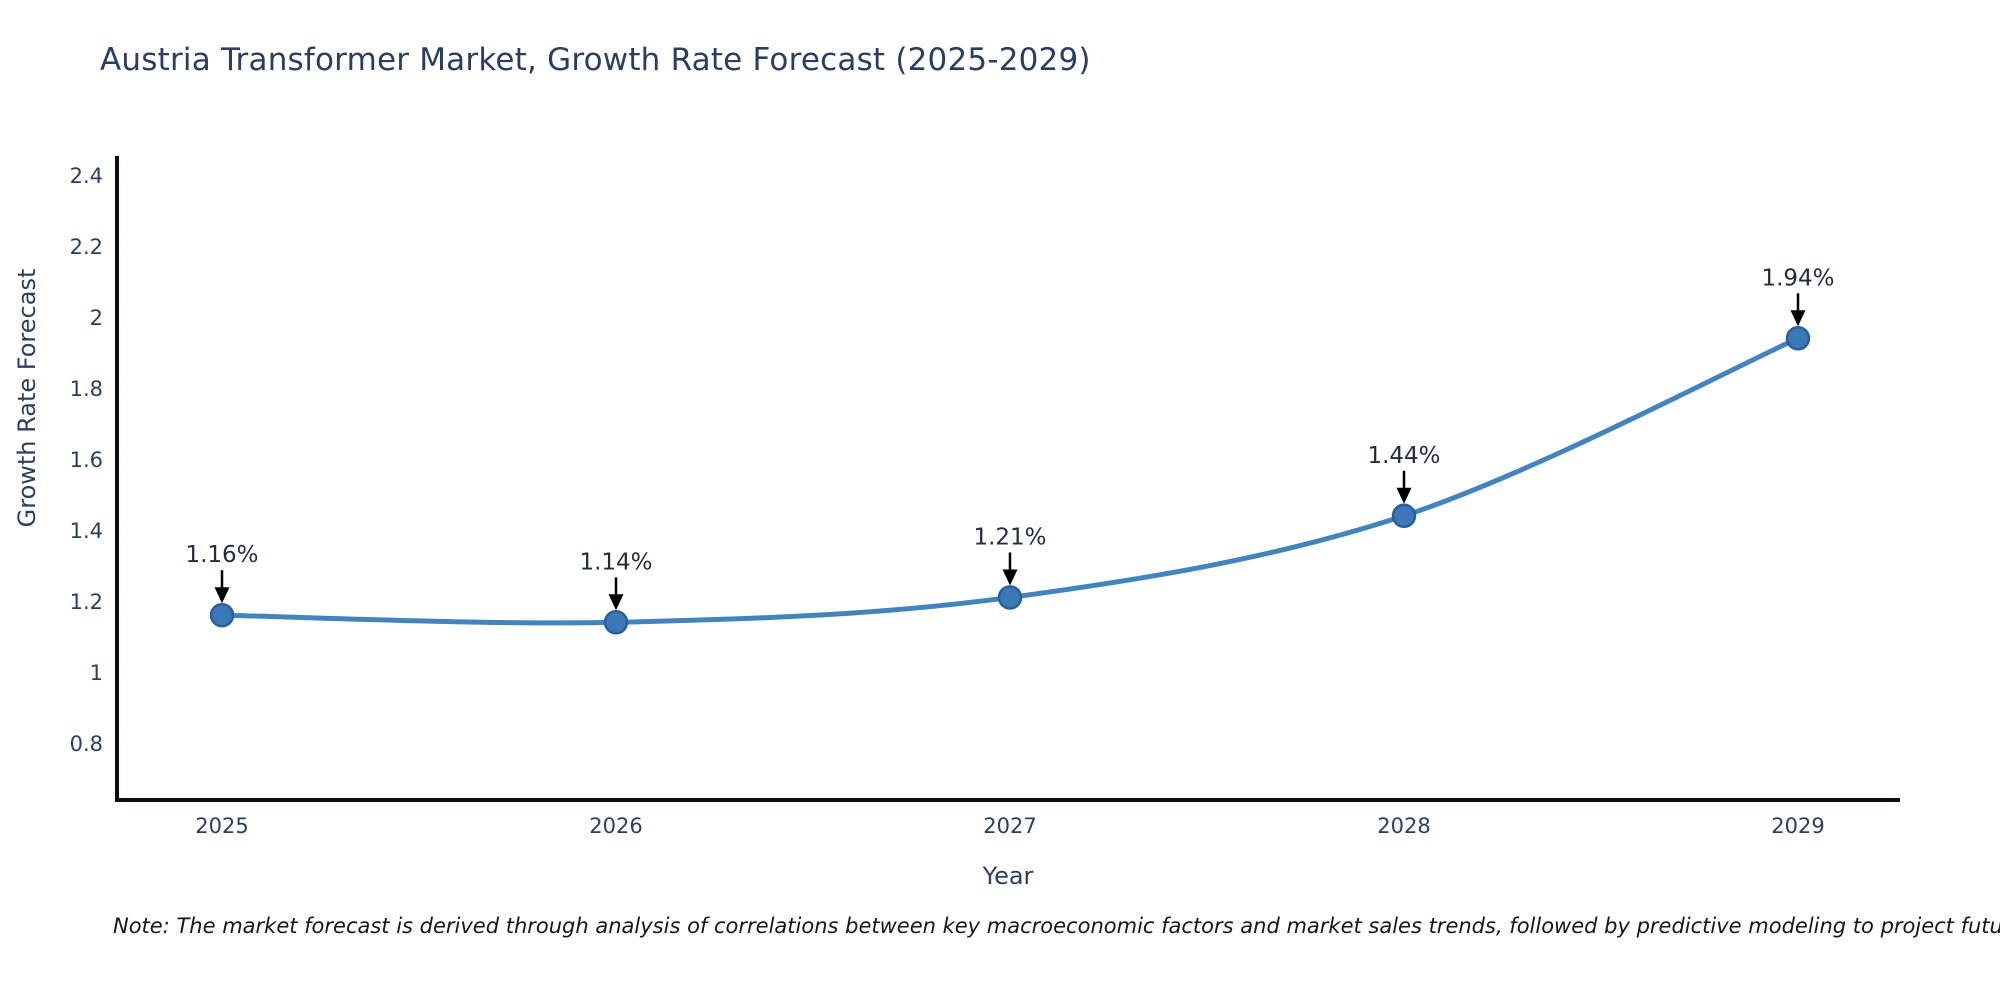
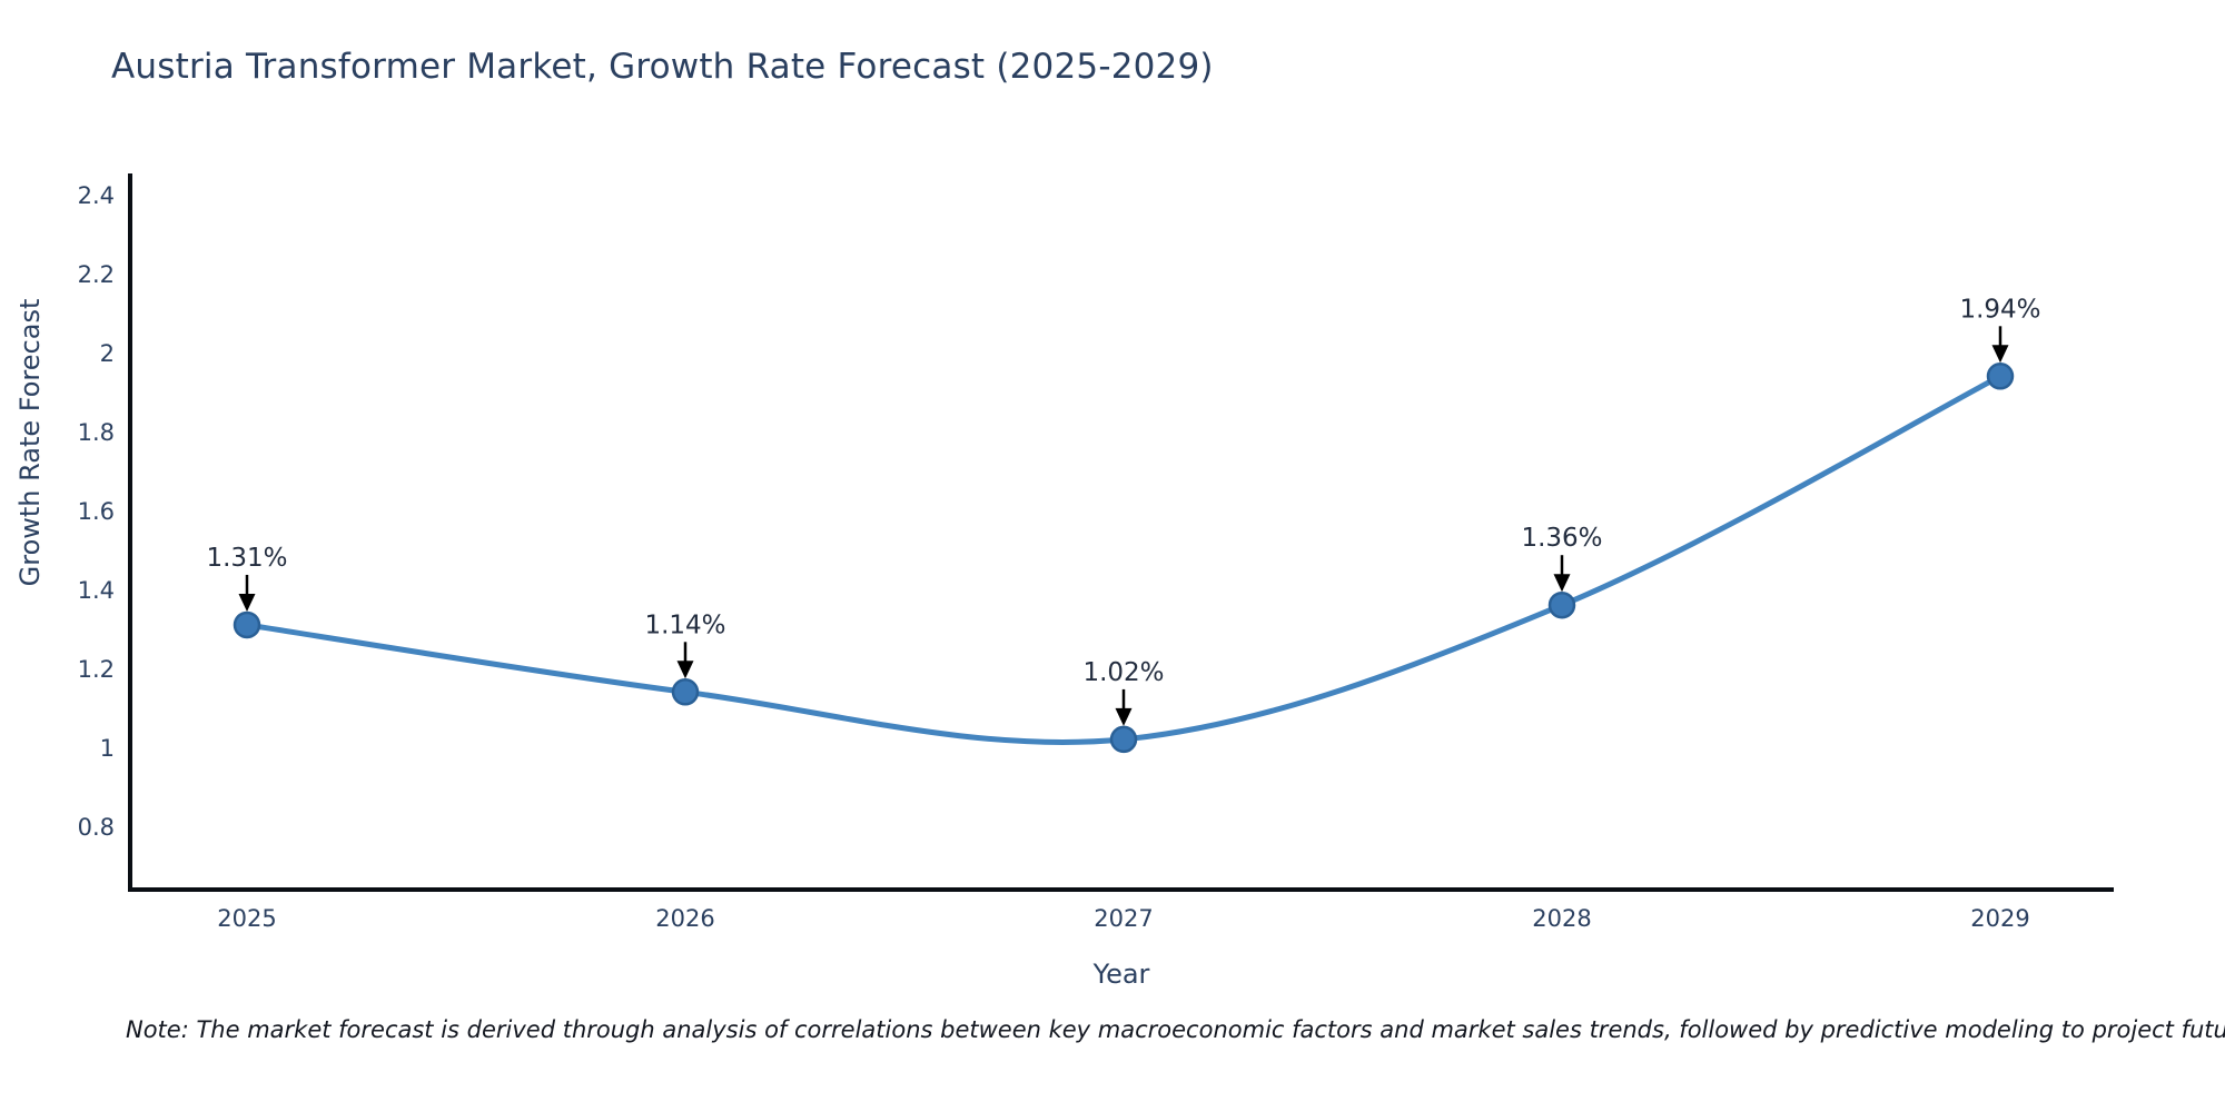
2025: 1.16% -> 1.31%
2027: 1.21% -> 1.02%
2028: 1.44% -> 1.36%
